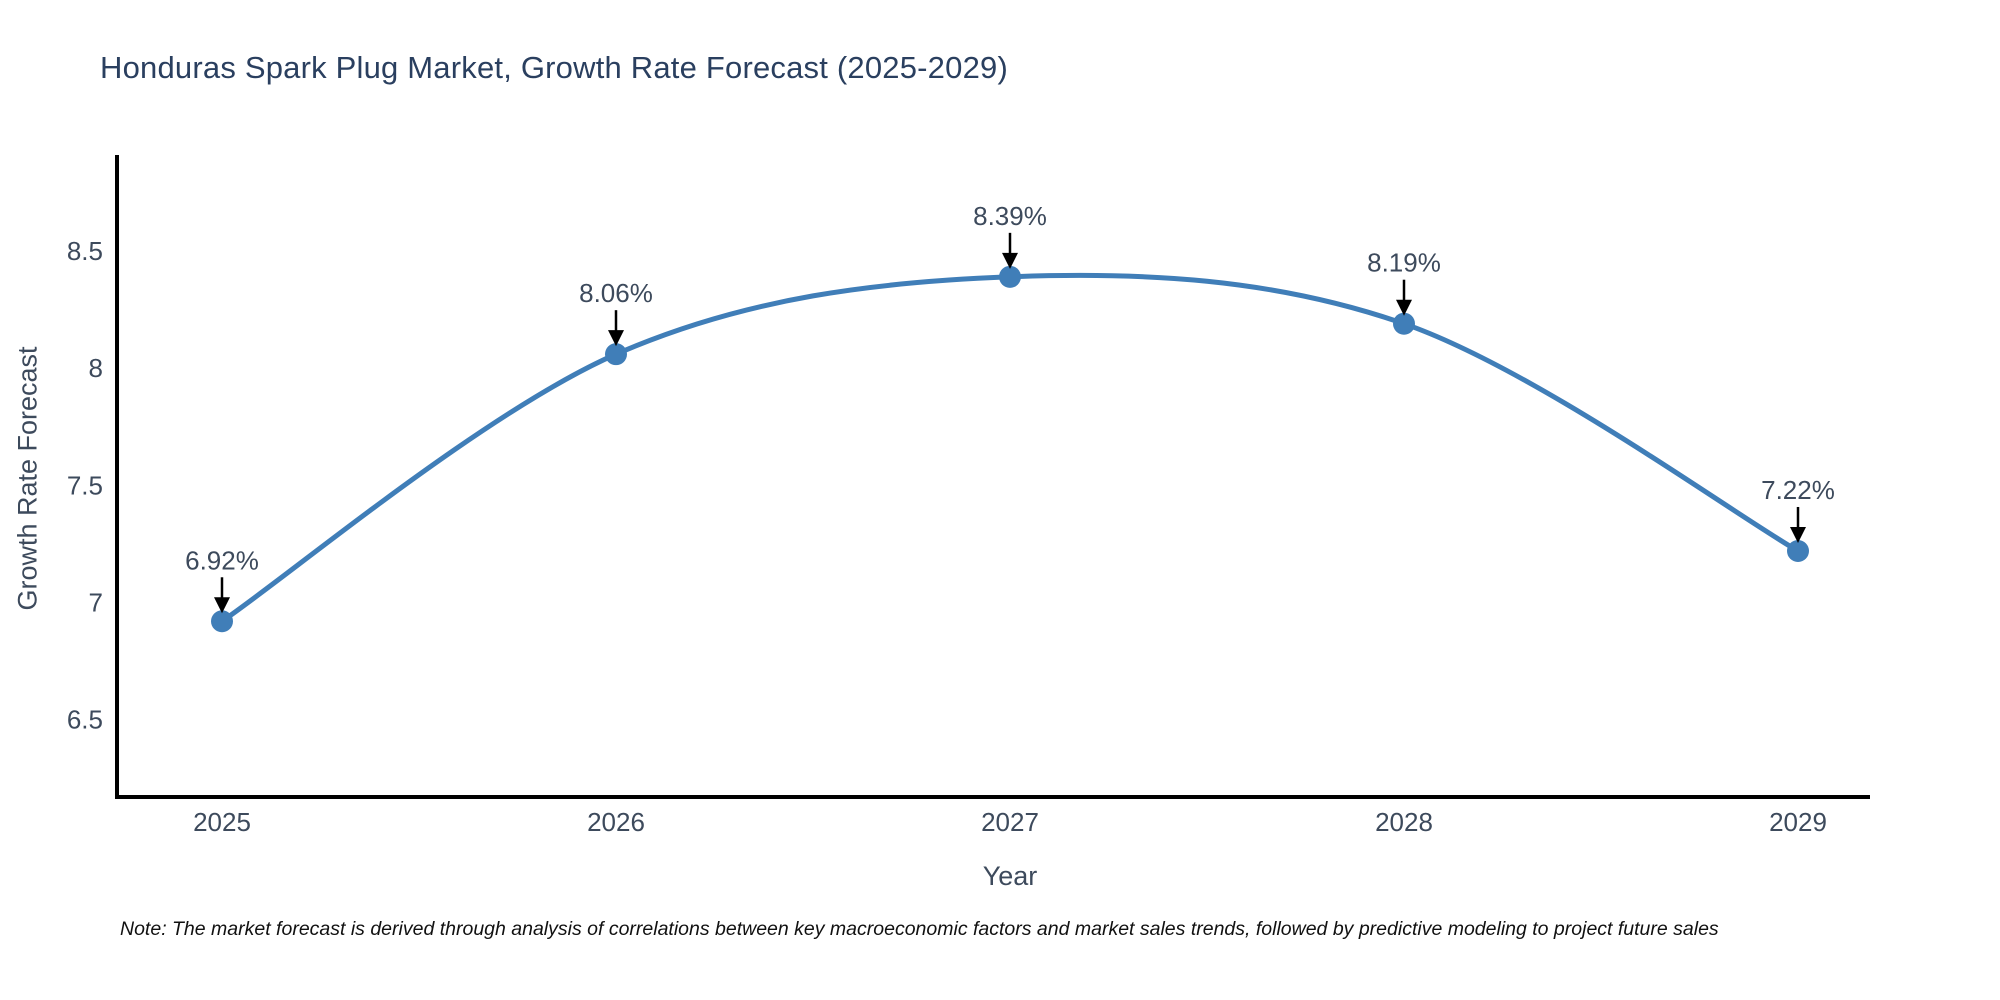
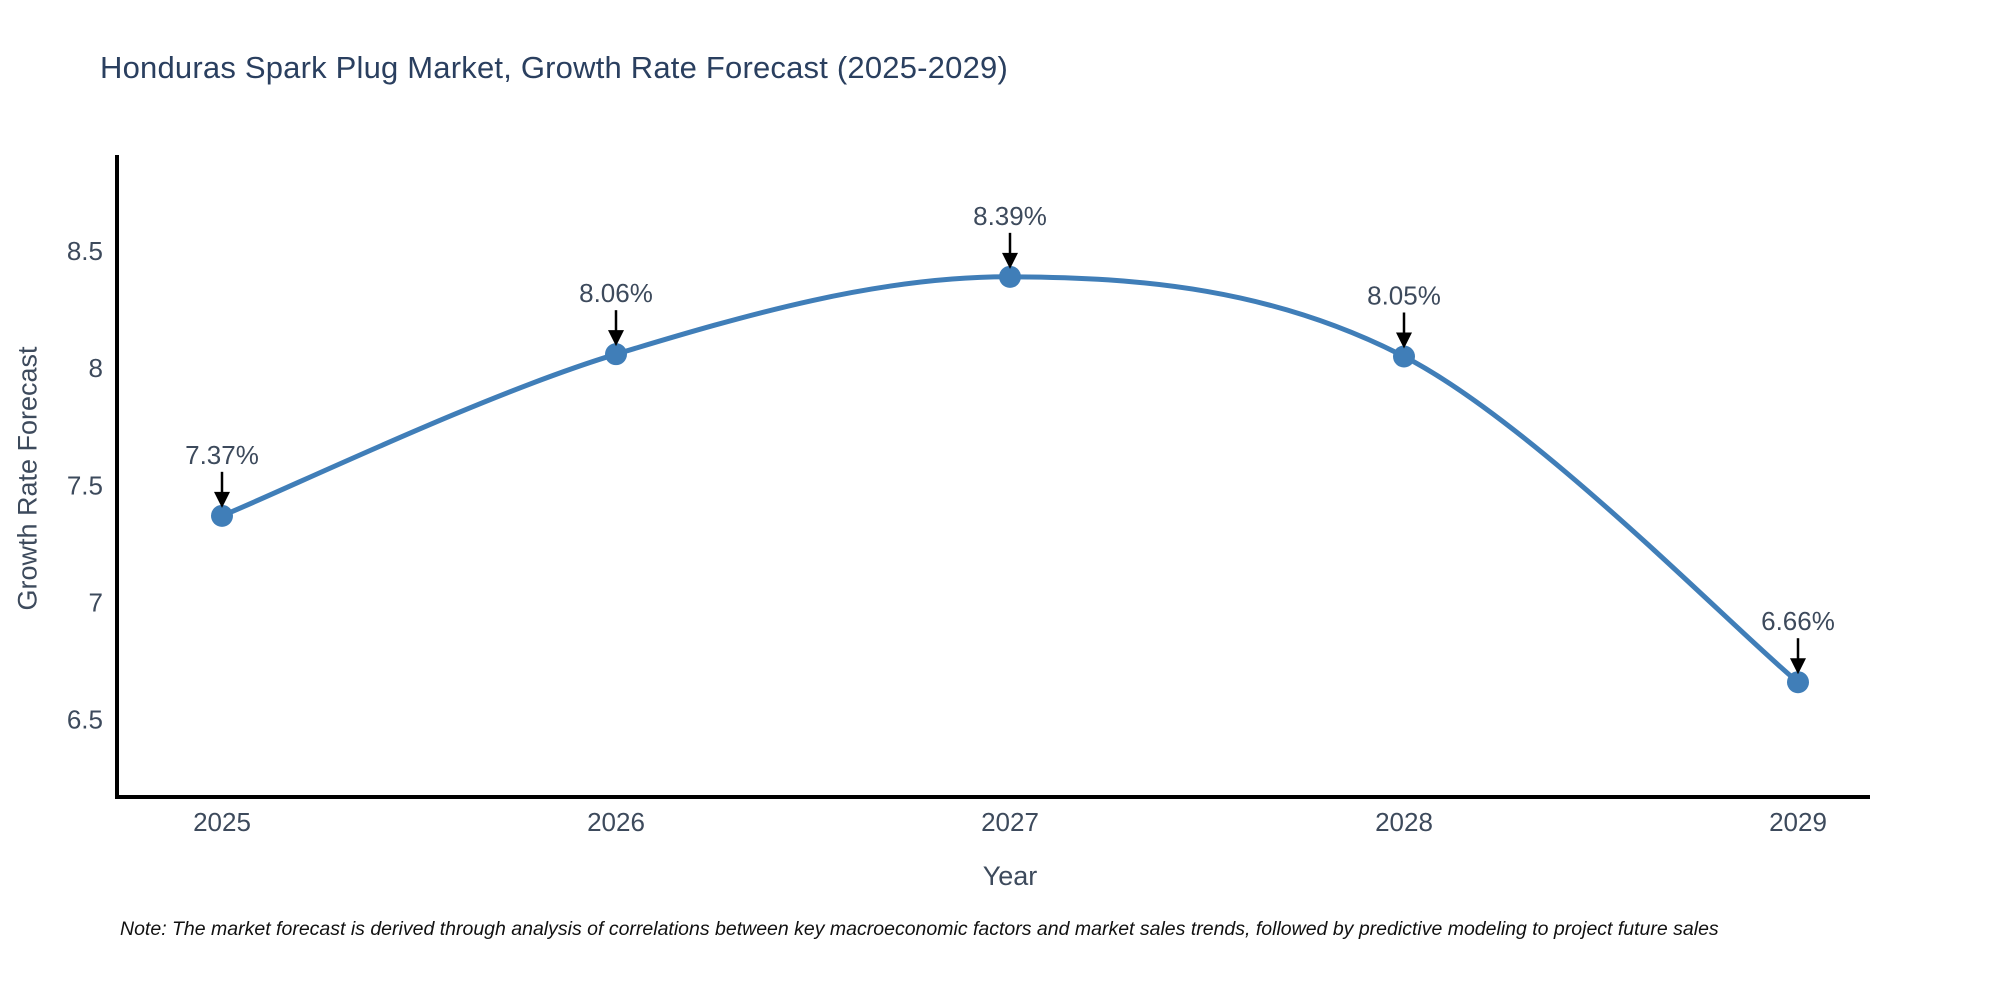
2025: 6.92% -> 7.37%
2028: 8.19% -> 8.05%
2029: 7.22% -> 6.66%
